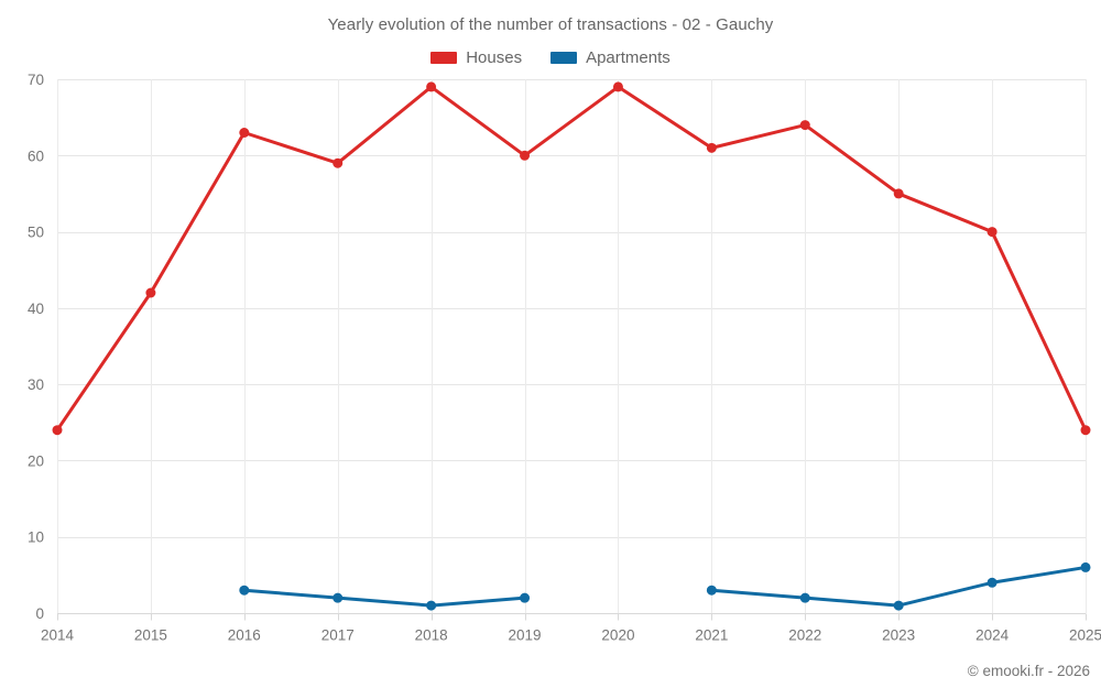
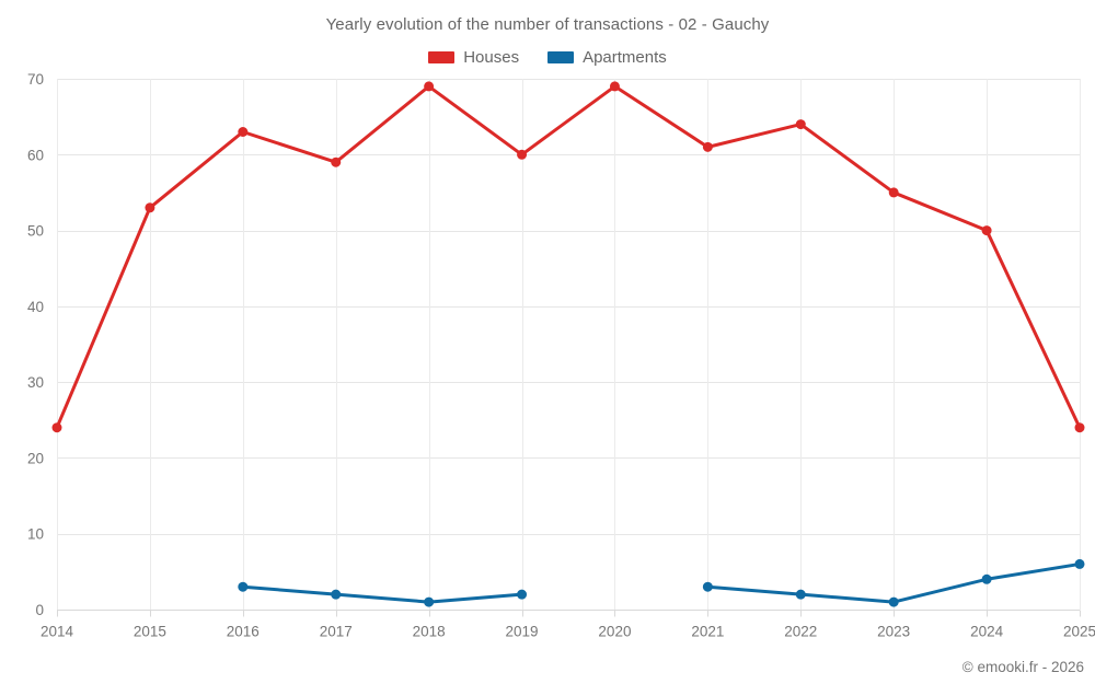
Houses/2015: 42 -> 53
